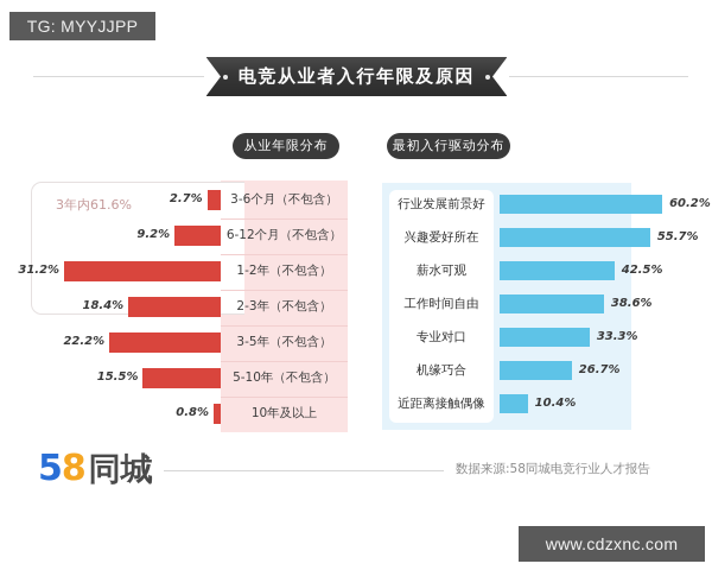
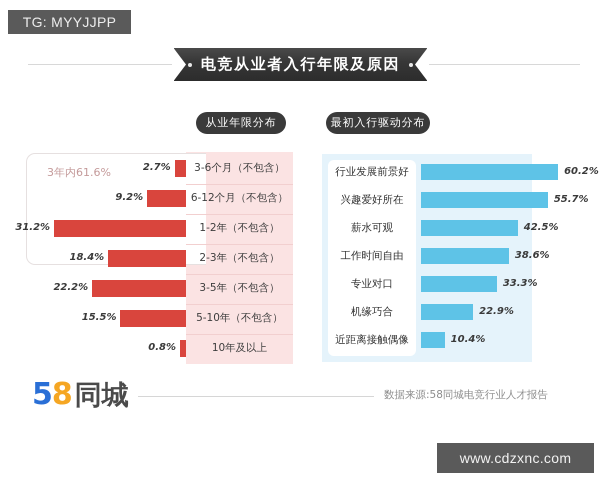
最初入行驱动分布/机缘巧合: 26.7% -> 22.9%
